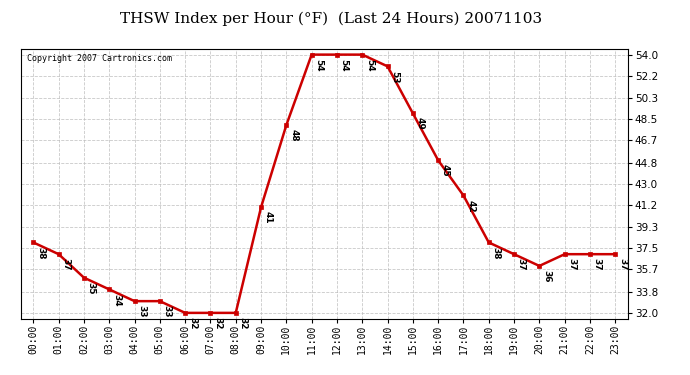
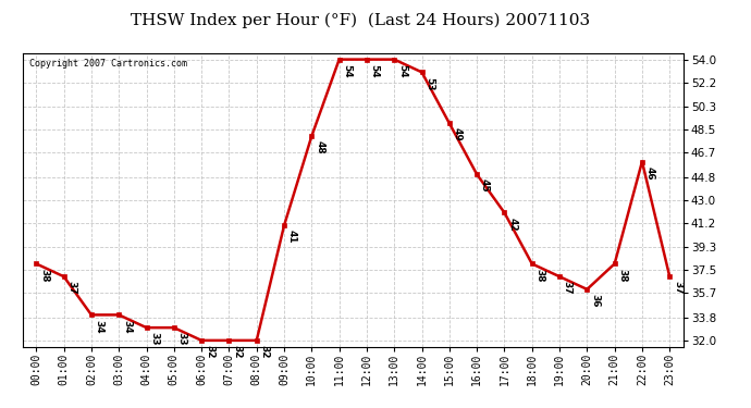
02:00: 35 -> 34
21:00: 37 -> 38
22:00: 37 -> 46
